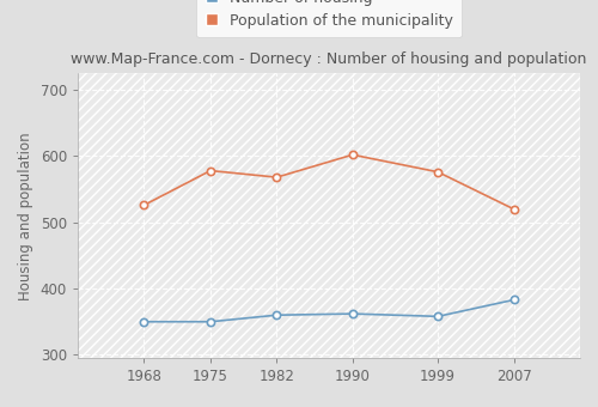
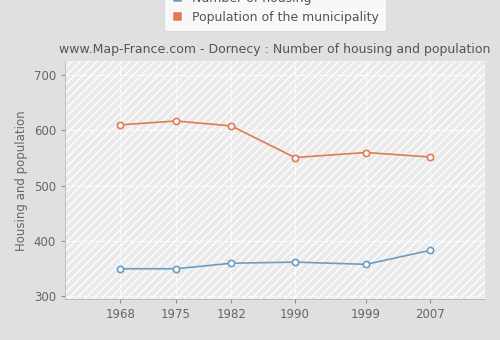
Population of the municipality/1968: 526 -> 610
Population of the municipality/1975: 578 -> 617
Population of the municipality/1982: 568 -> 608
Population of the municipality/1990: 602 -> 551
Population of the municipality/1999: 576 -> 560
Population of the municipality/2007: 520 -> 552
